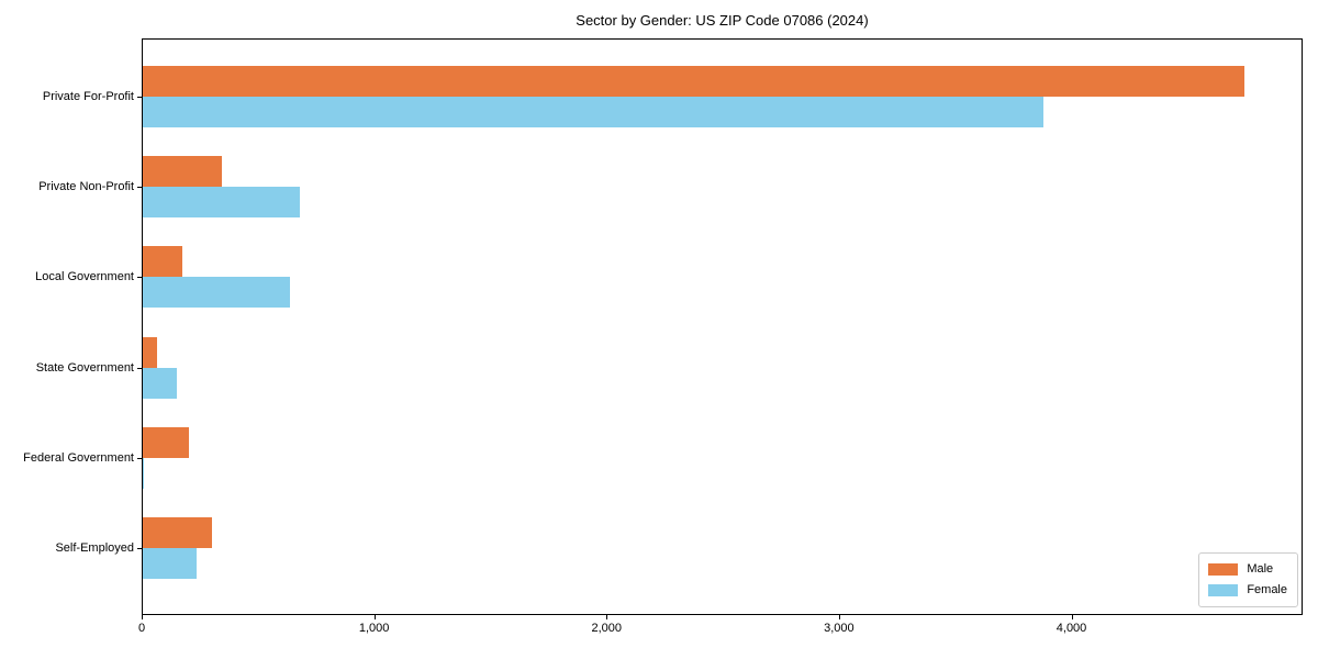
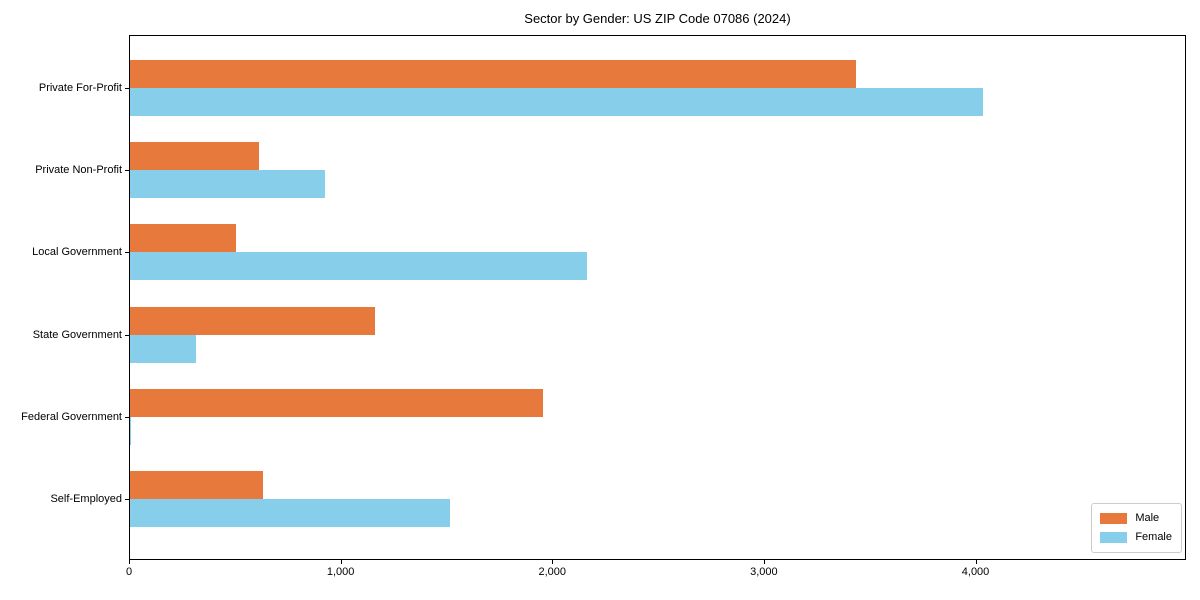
Male/Private For-Profit: 4740 -> 3430
Female/Private For-Profit: 3880 -> 4030
Male/Private Non-Profit: 340 -> 610
Female/Private Non-Profit: 680 -> 920
Male/Local Government: 170 -> 500
Female/Local Government: 640 -> 2160
Male/State Government: 60 -> 1160
Female/State Government: 140 -> 310
Male/Federal Government: 200 -> 1950
Male/Self-Employed: 300 -> 630
Female/Self-Employed: 230 -> 1510
